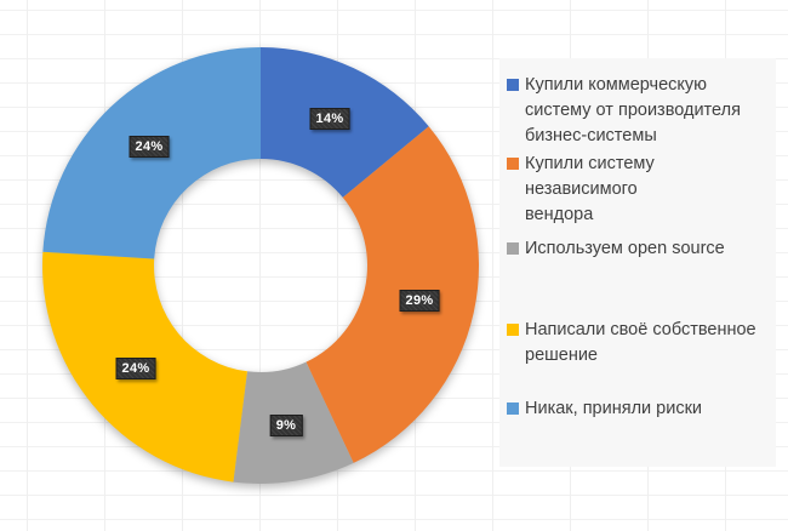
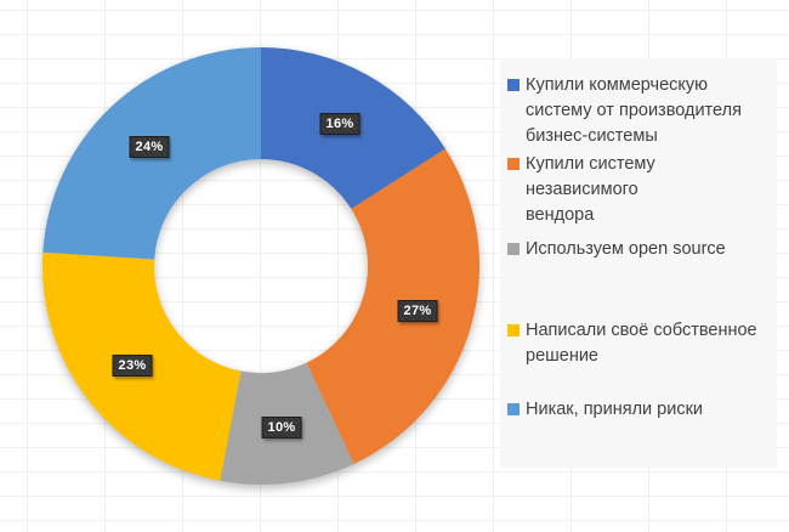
Купили коммерческую систему от производителя бизнес-системы: 14% -> 16%
Купили систему независимого вендора: 29% -> 27%
Используем open source: 9% -> 10%
Написали своё собственное решение: 24% -> 23%
